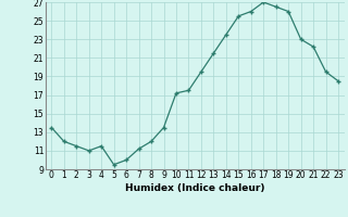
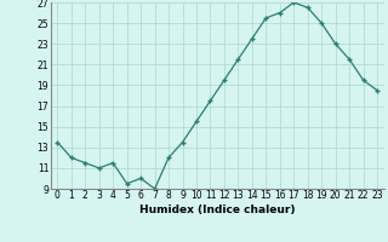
7: 11.2 -> 9.0
10: 17.2 -> 15.5
19: 26.0 -> 25.0
21: 22.2 -> 21.5
